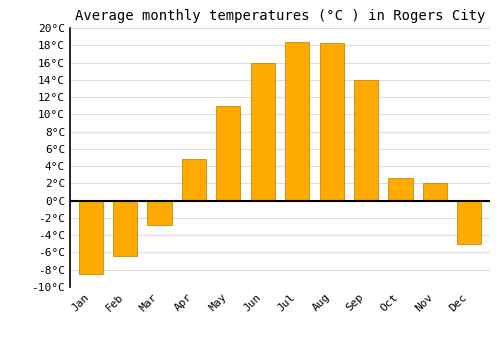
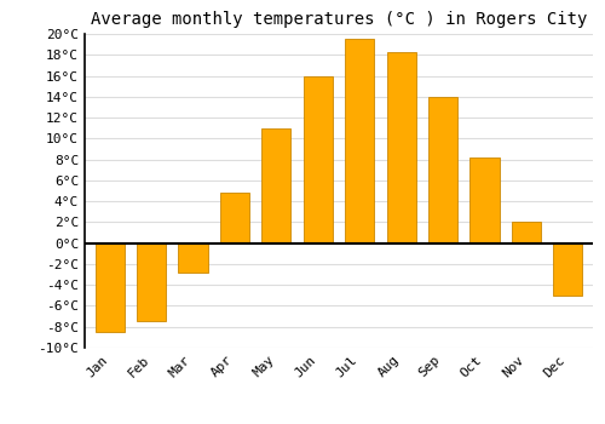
Feb: -6.4°C -> -7.5°C
Jul: 18.4°C -> 19.5°C
Oct: 2.6°C -> 8.2°C
